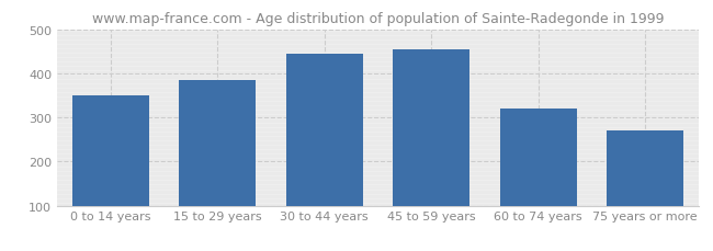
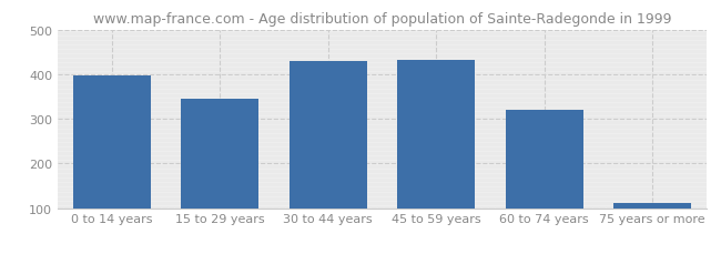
0 to 14 years: 350 -> 397
15 to 29 years: 385 -> 345
30 to 44 years: 445 -> 430
45 to 59 years: 455 -> 433
75 years or more: 270 -> 112
